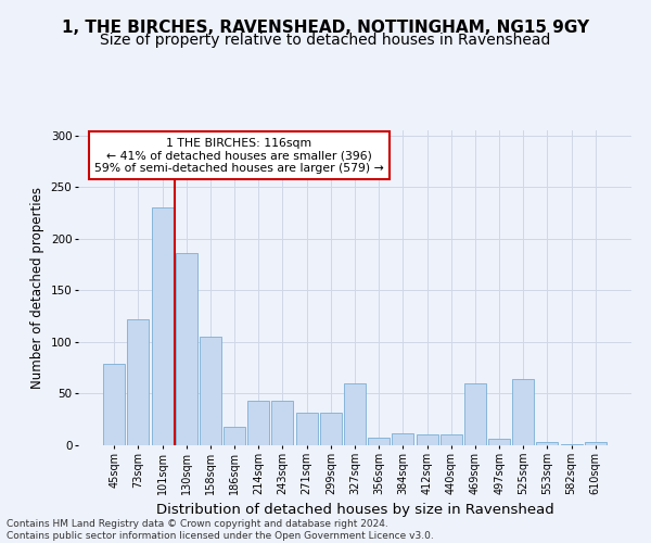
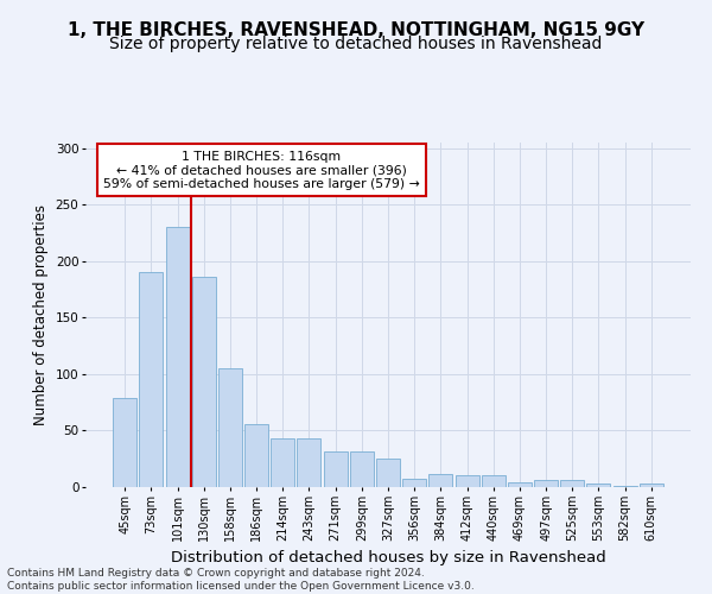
73sqm: 122 -> 190
186sqm: 18 -> 56
327sqm: 60 -> 25
469sqm: 60 -> 4
525sqm: 64 -> 6
